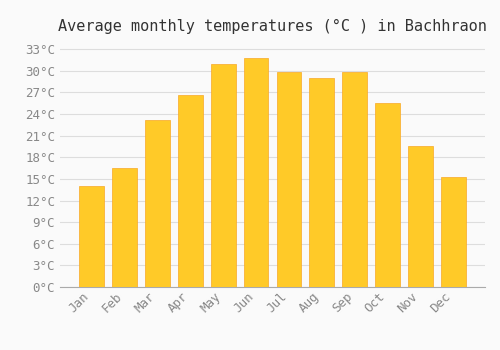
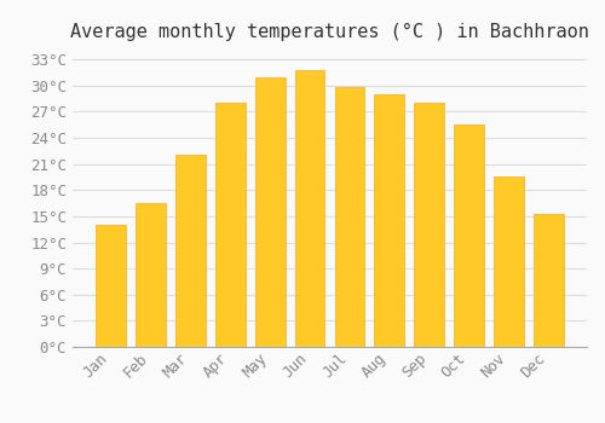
Mar: 23.2°C -> 22.0°C
Apr: 26.6°C -> 28.0°C
Sep: 29.8°C -> 28.0°C
